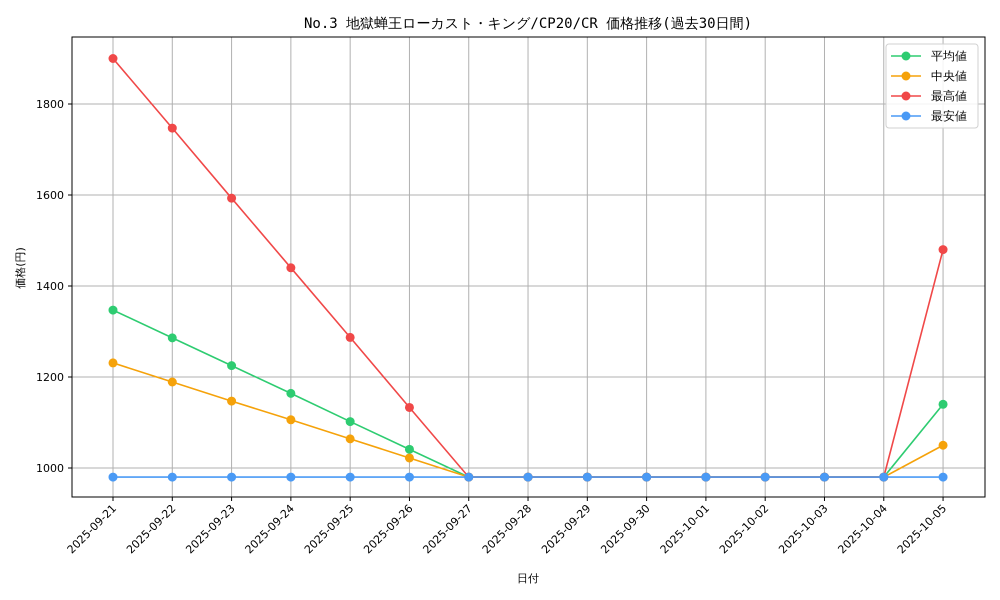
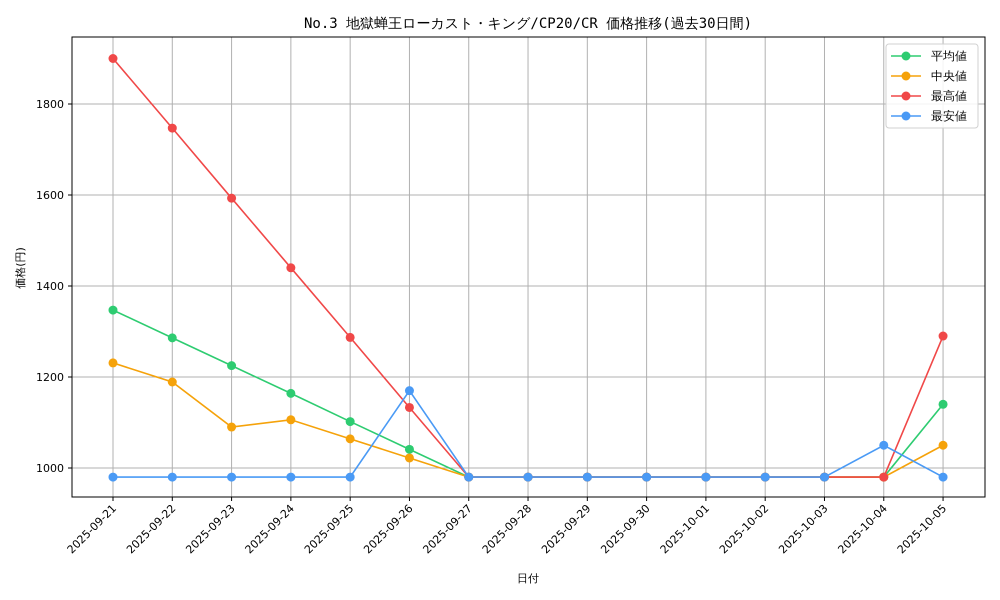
中央値/2025-09-23: 1150 -> 1090
最安値/2025-09-26: 980 -> 1170
最安値/2025-10-04: 980 -> 1050
最高値/2025-10-05: 1480 -> 1290
